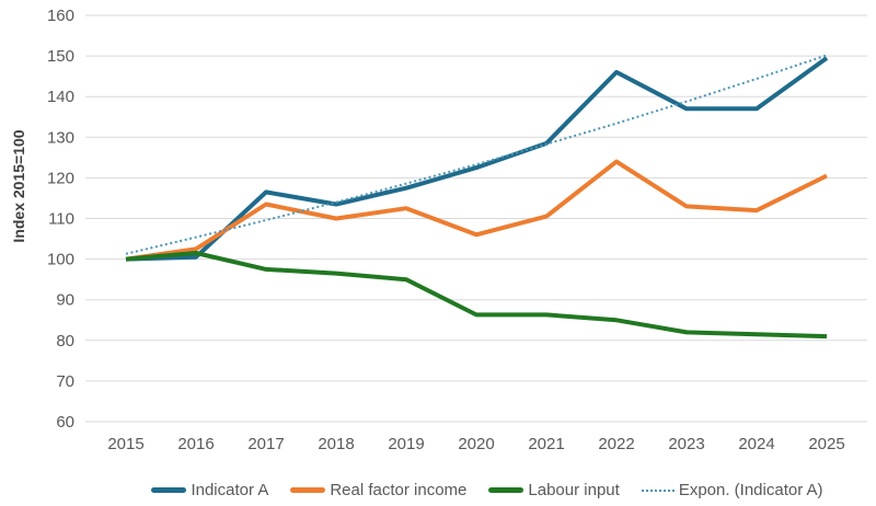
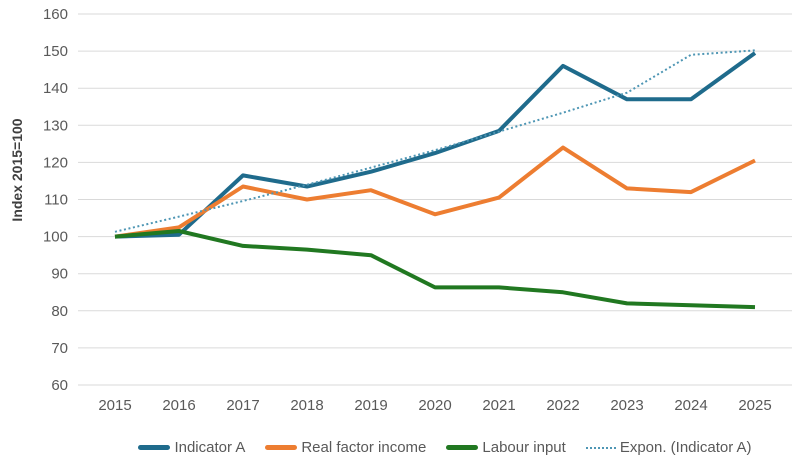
Expon. (Indicator A)/2024: 144 -> 149
